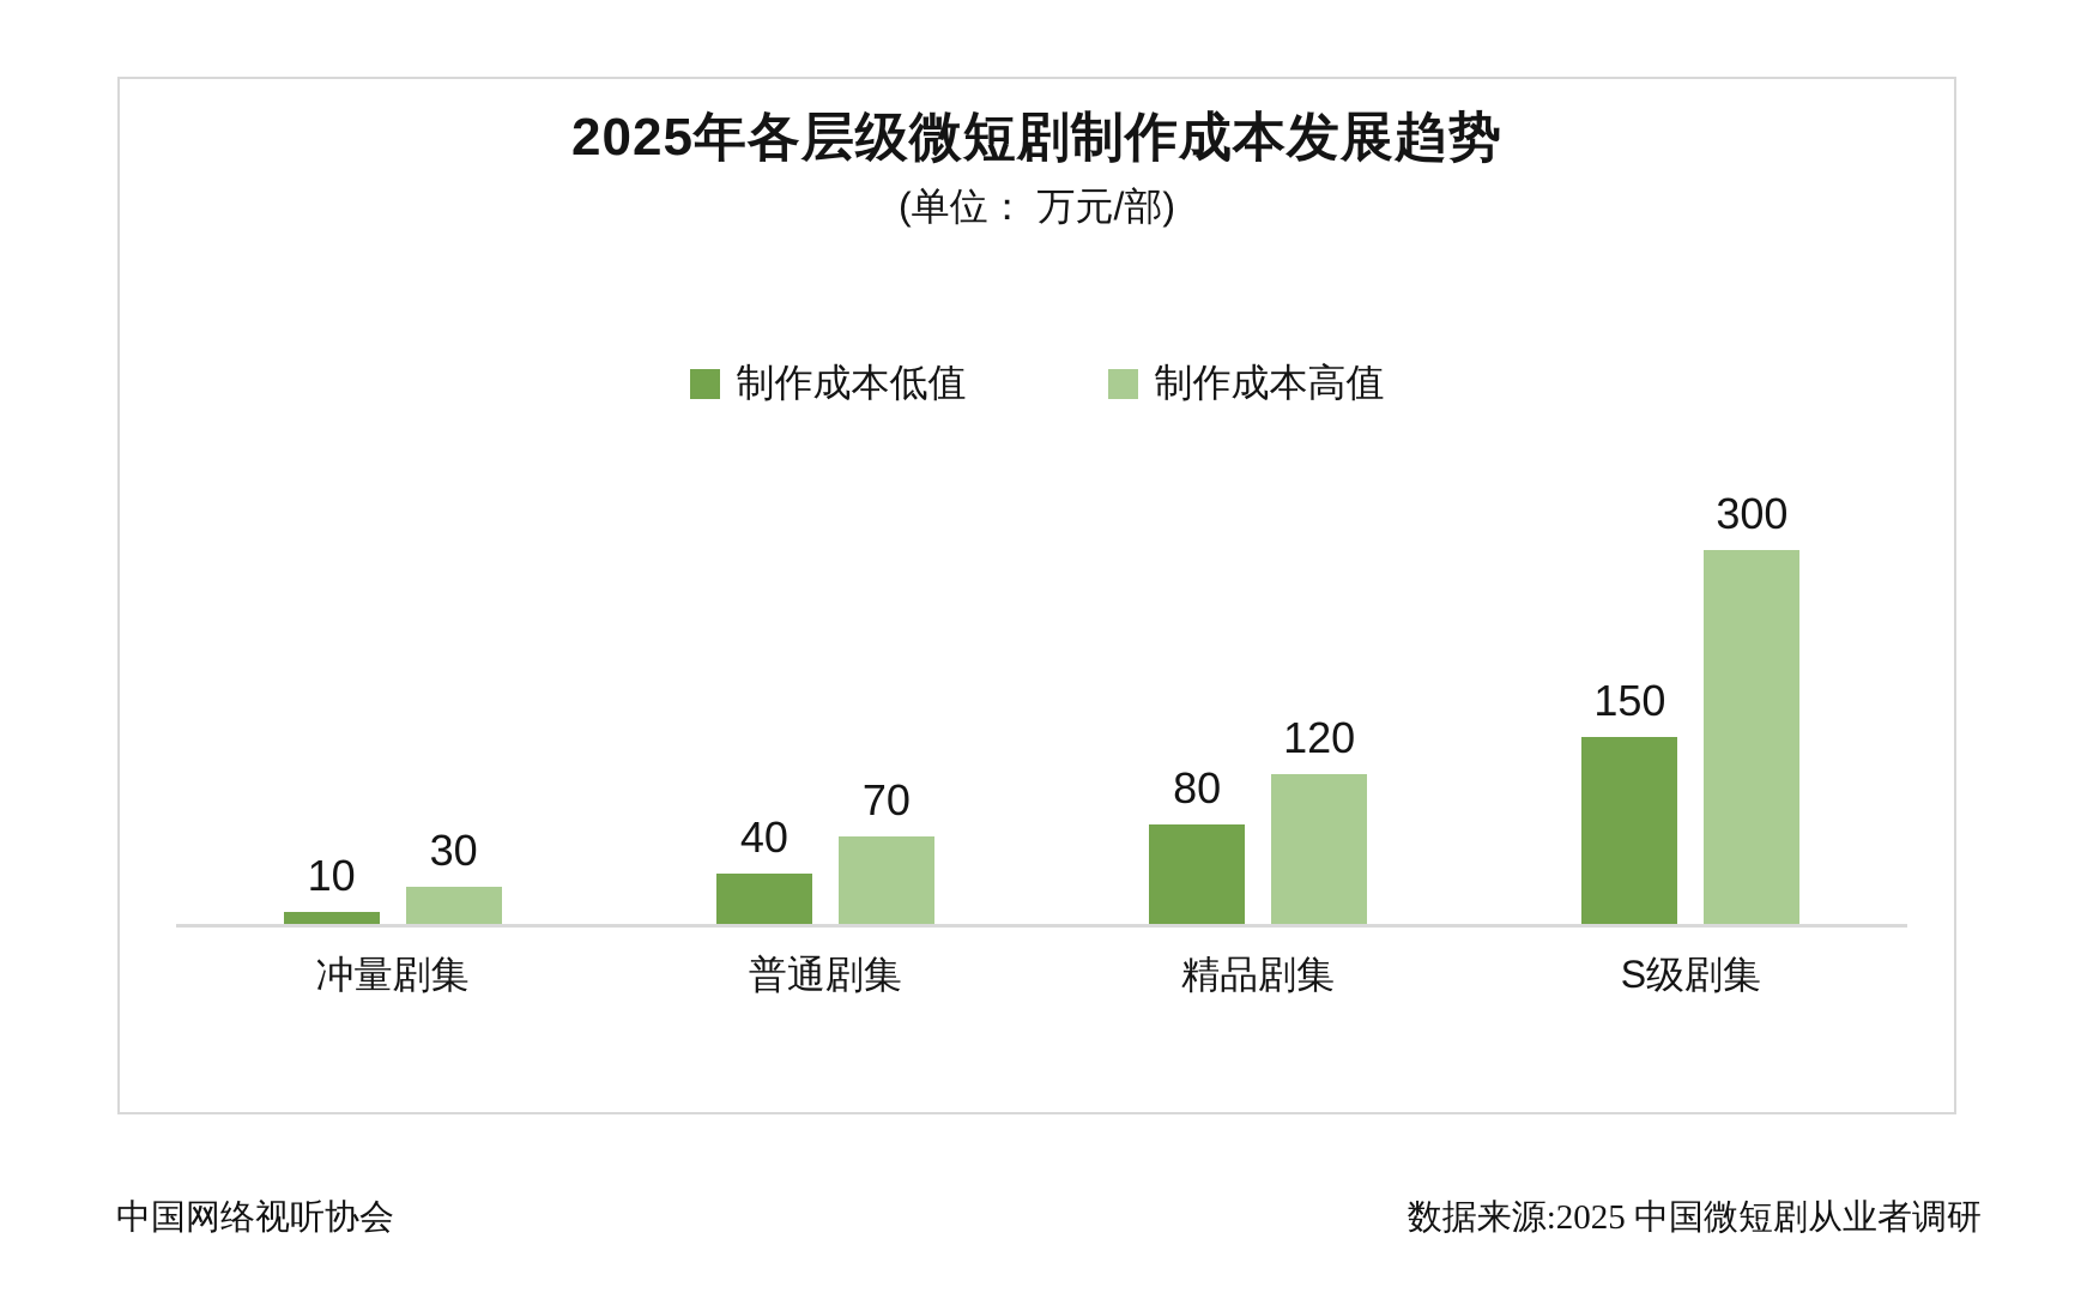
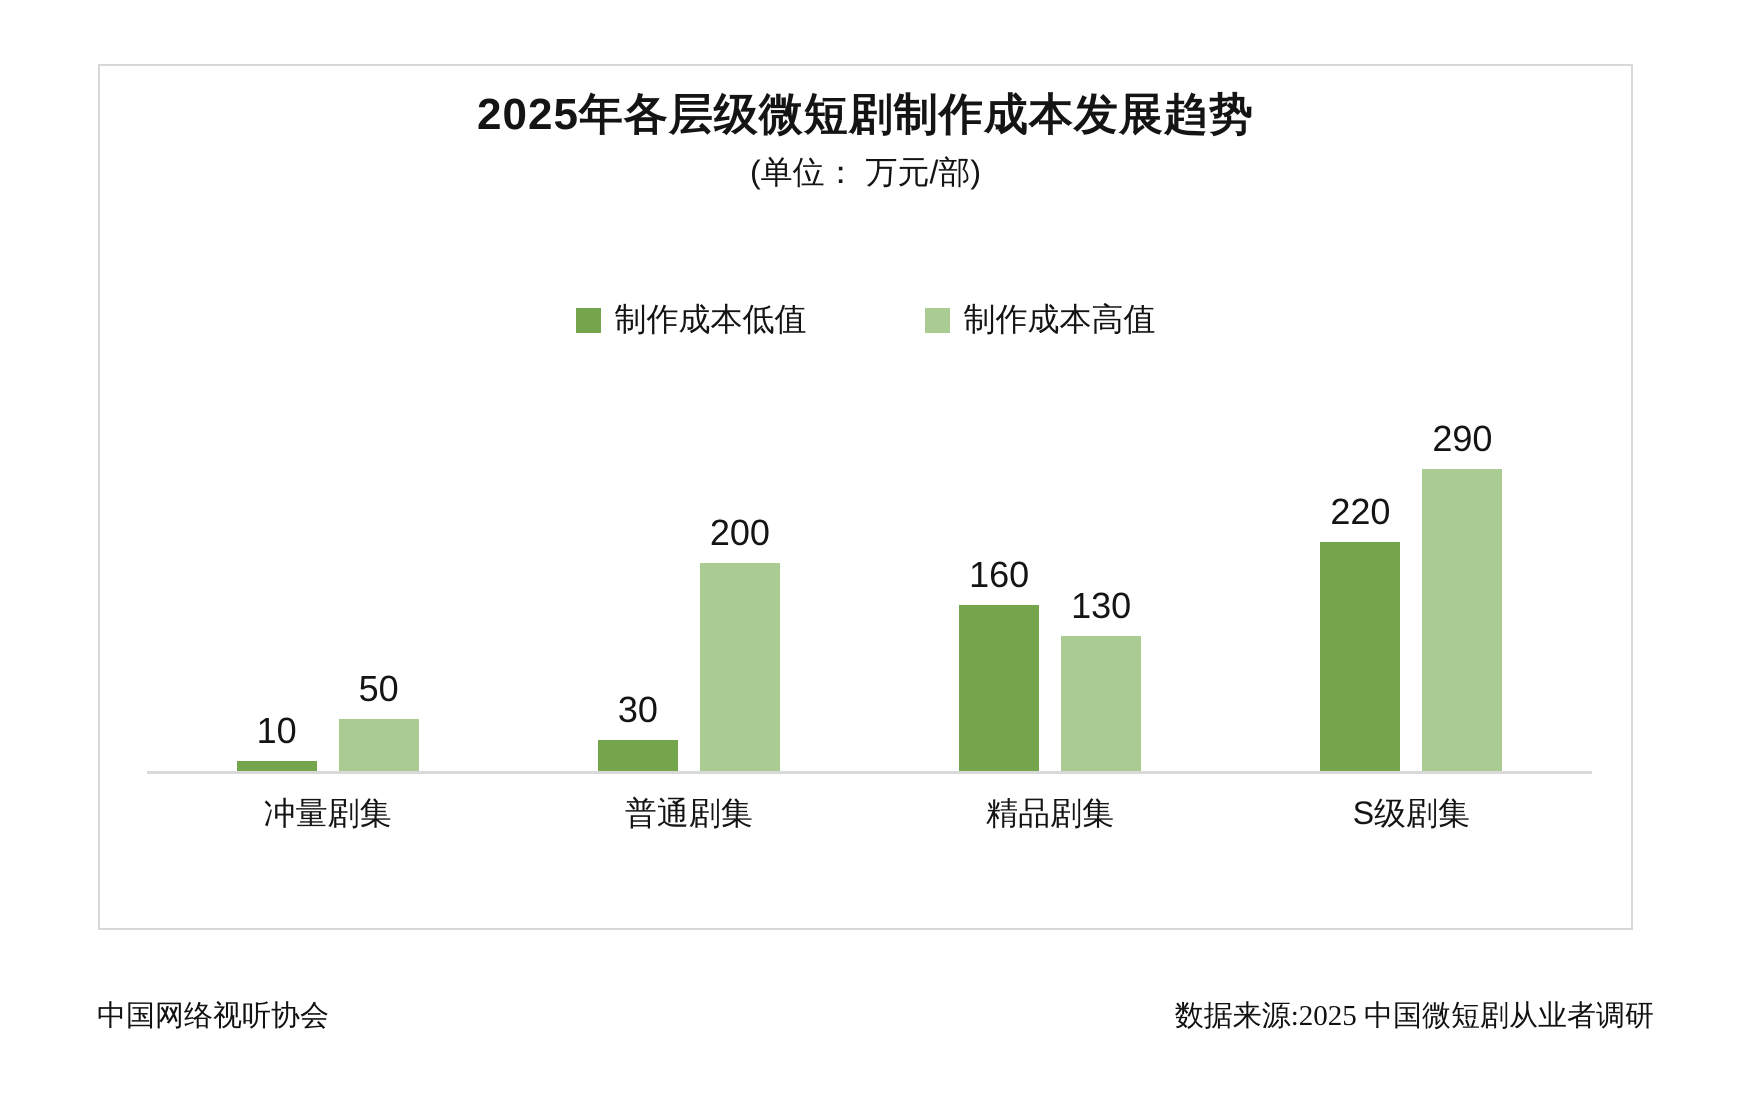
制作成本高值/冲量剧集: 30 -> 50
制作成本低值/普通剧集: 40 -> 30
制作成本高值/普通剧集: 70 -> 200
制作成本低值/精品剧集: 80 -> 160
制作成本高值/精品剧集: 120 -> 130
制作成本低值/S级剧集: 150 -> 220
制作成本高值/S级剧集: 300 -> 290
